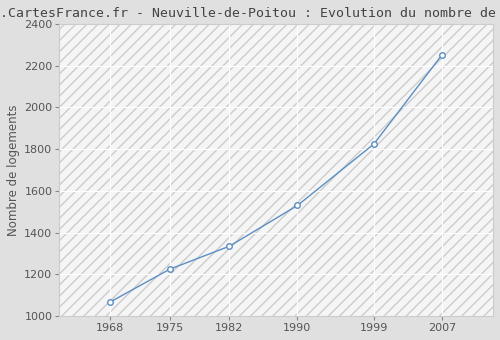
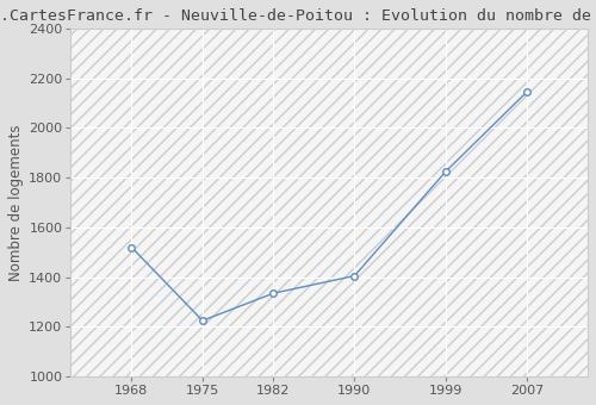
1968: 1068 -> 1520
1990: 1530 -> 1405
2007: 2252 -> 2145
